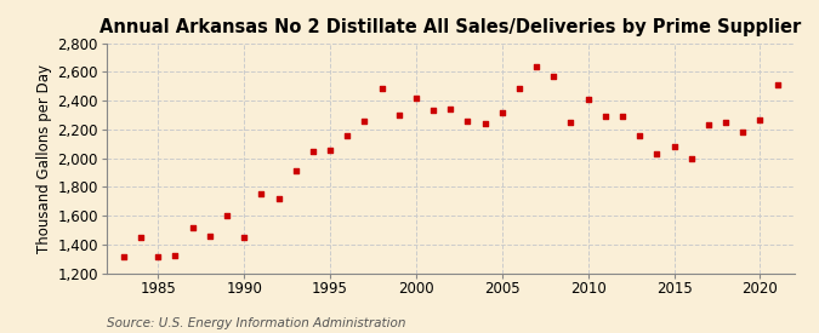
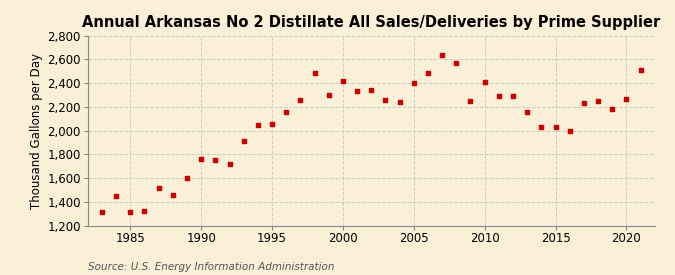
1990: 1,450 -> 1,760
2005: 2,320 -> 2,400
2015: 2,080 -> 2,030
